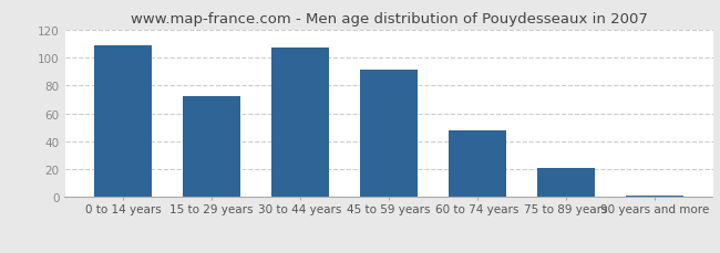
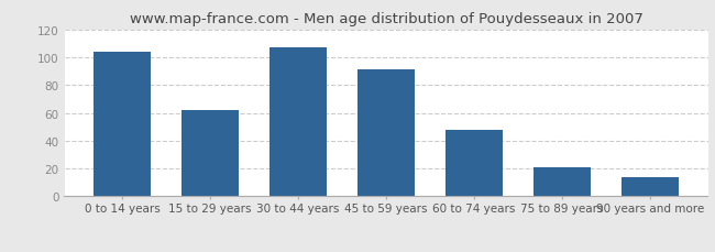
0 to 14 years: 109 -> 104
15 to 29 years: 72 -> 62
90 years and more: 1 -> 14
